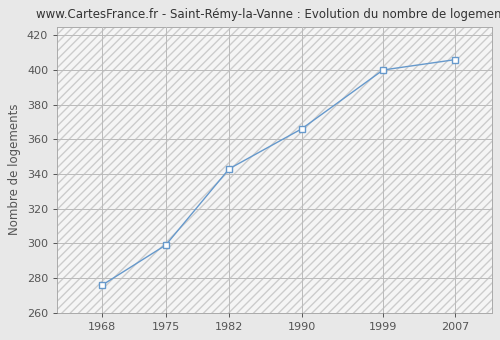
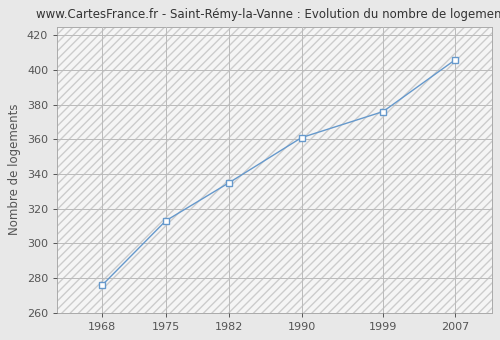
1975: 299 -> 313
1982: 343 -> 335
1990: 366 -> 361
1999: 400 -> 376
